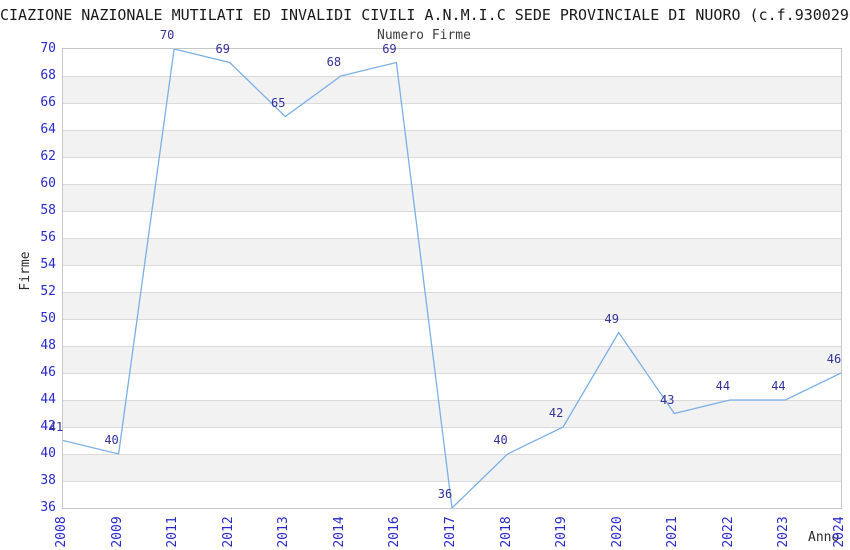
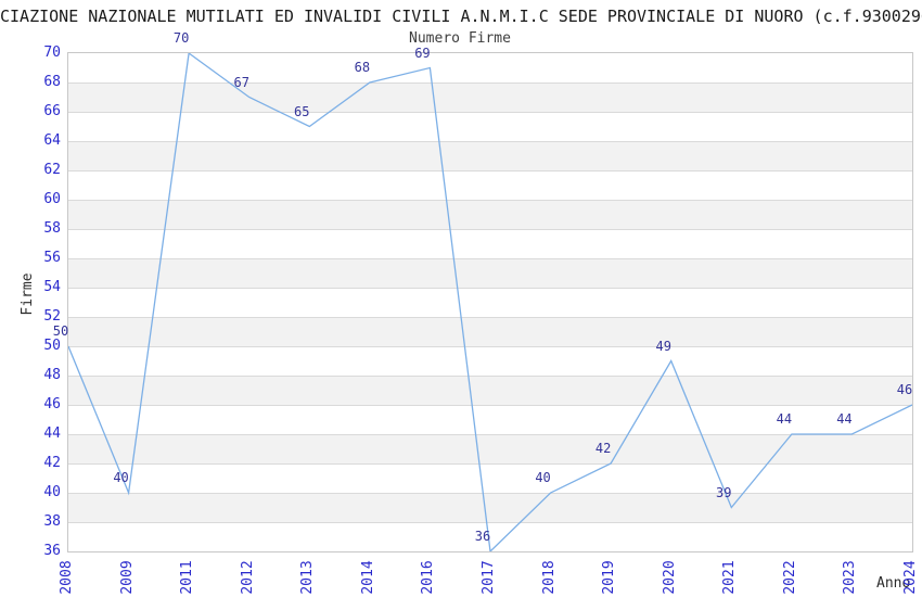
2008: 41 -> 50
2012: 69 -> 67
2021: 43 -> 39
